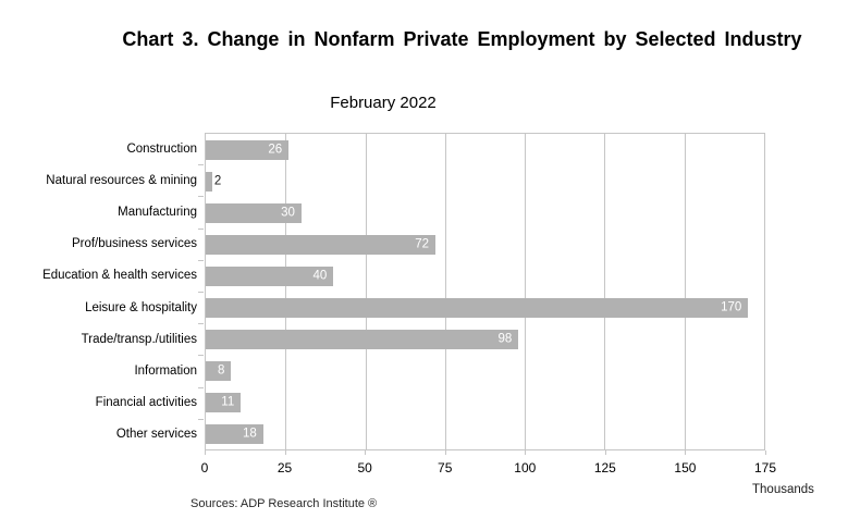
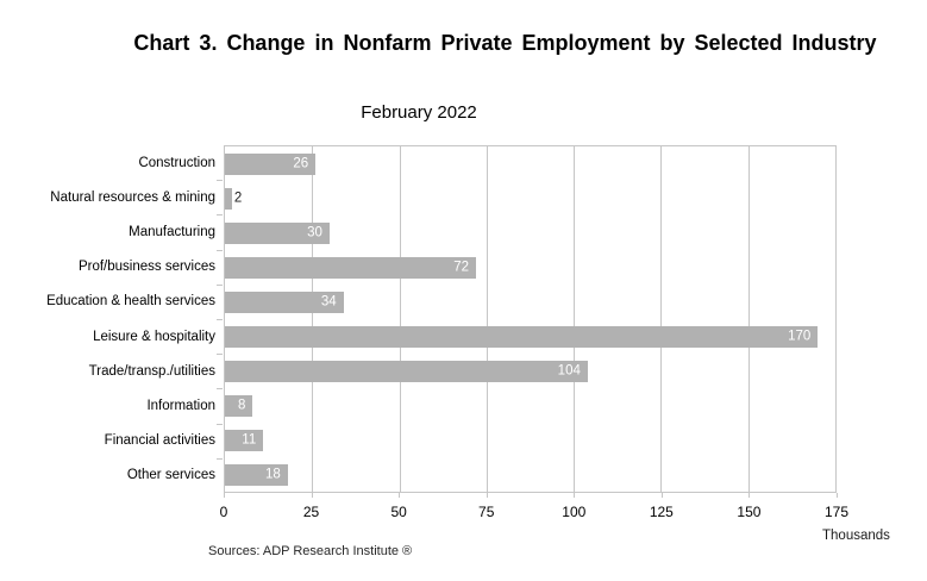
Education & health services: 40 -> 34
Trade/transp./utilities: 98 -> 104
